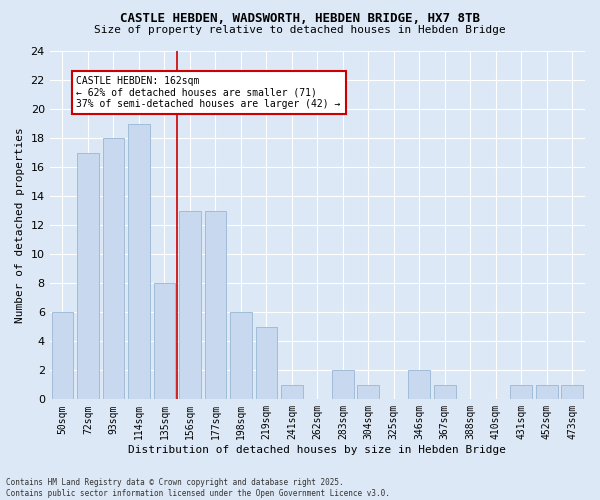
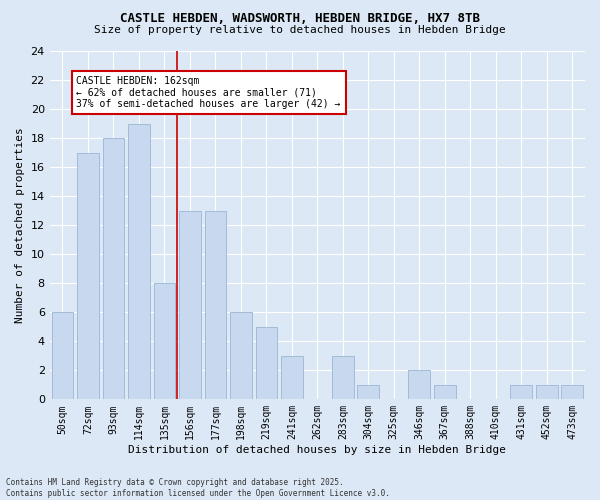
241sqm: 1 -> 3
283sqm: 2 -> 3
